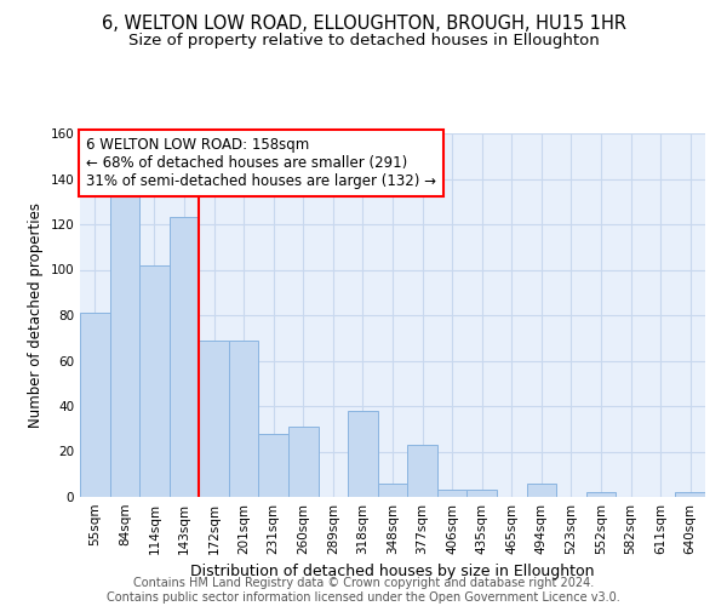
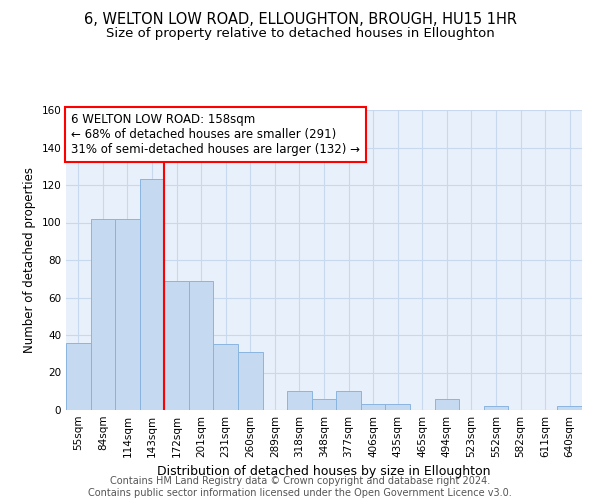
55sqm: 81 -> 36
84sqm: 133 -> 102
231sqm: 28 -> 35
318sqm: 38 -> 10
377sqm: 23 -> 10
